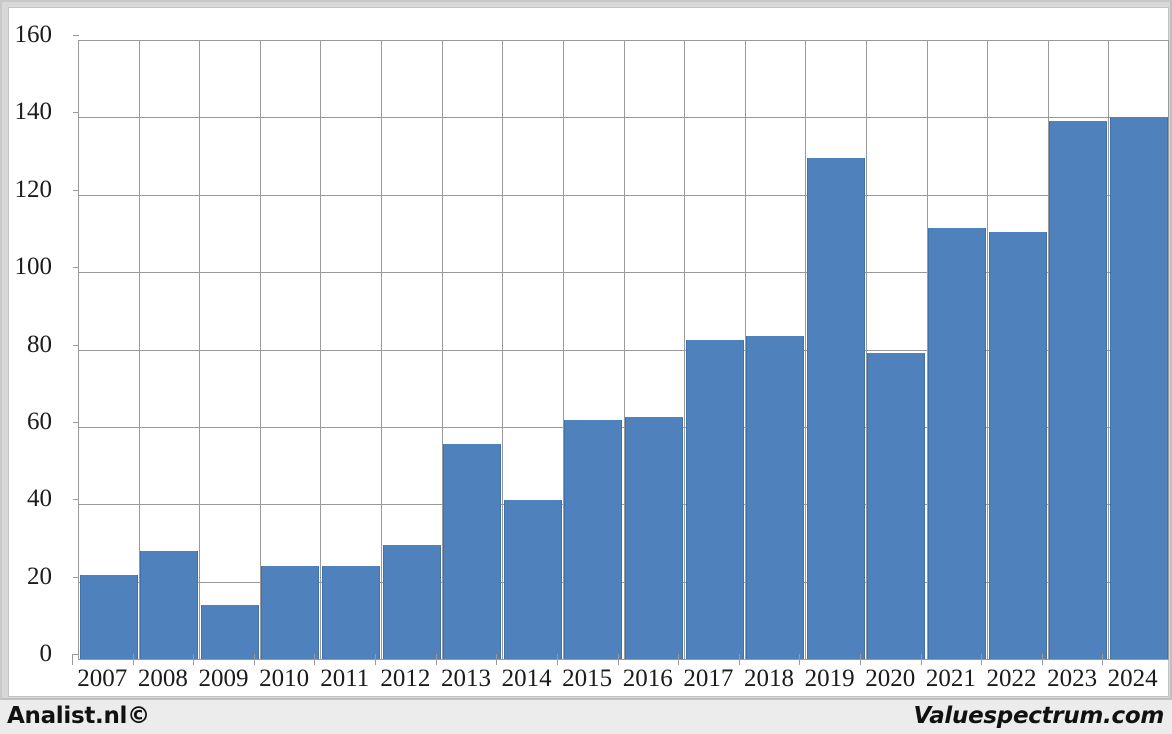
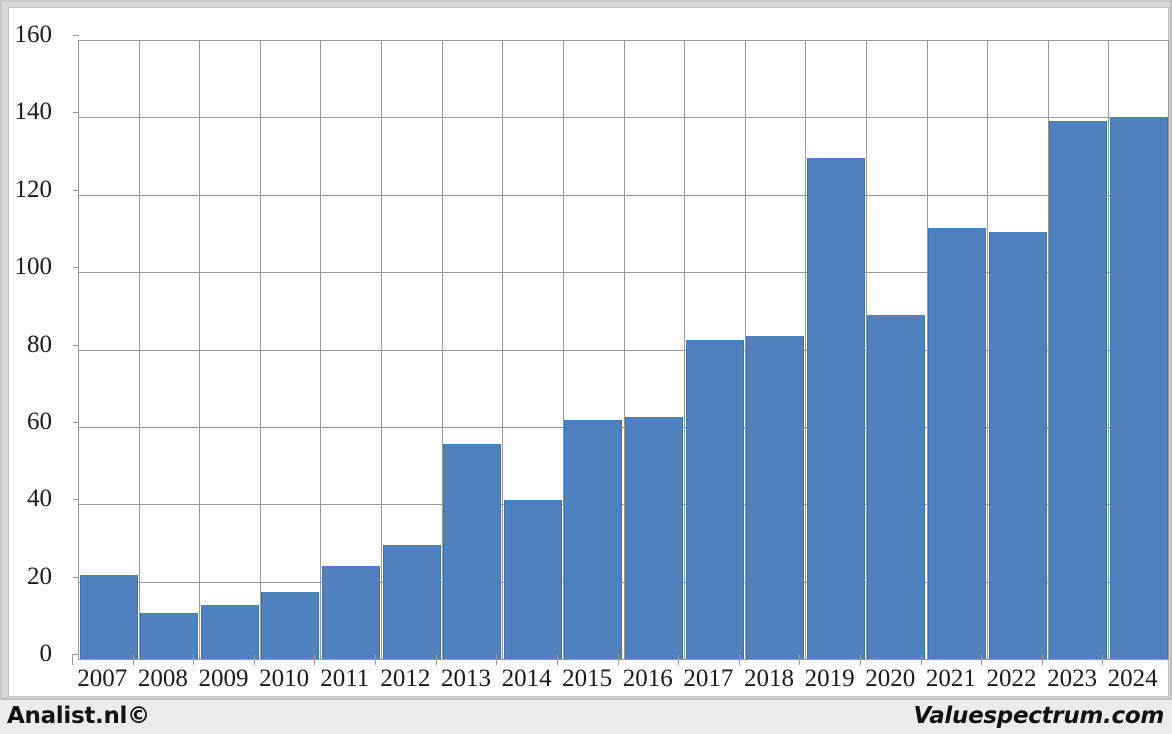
2008: 28 -> 12
2010: 24 -> 17
2020: 79 -> 89
